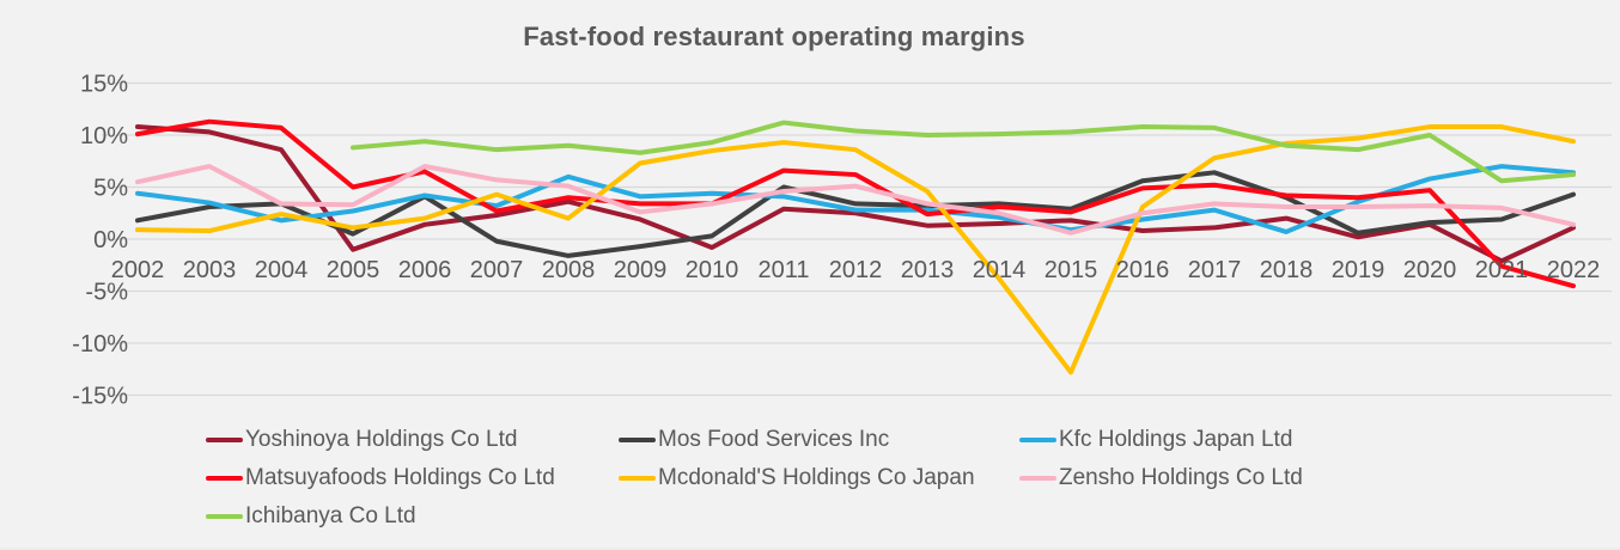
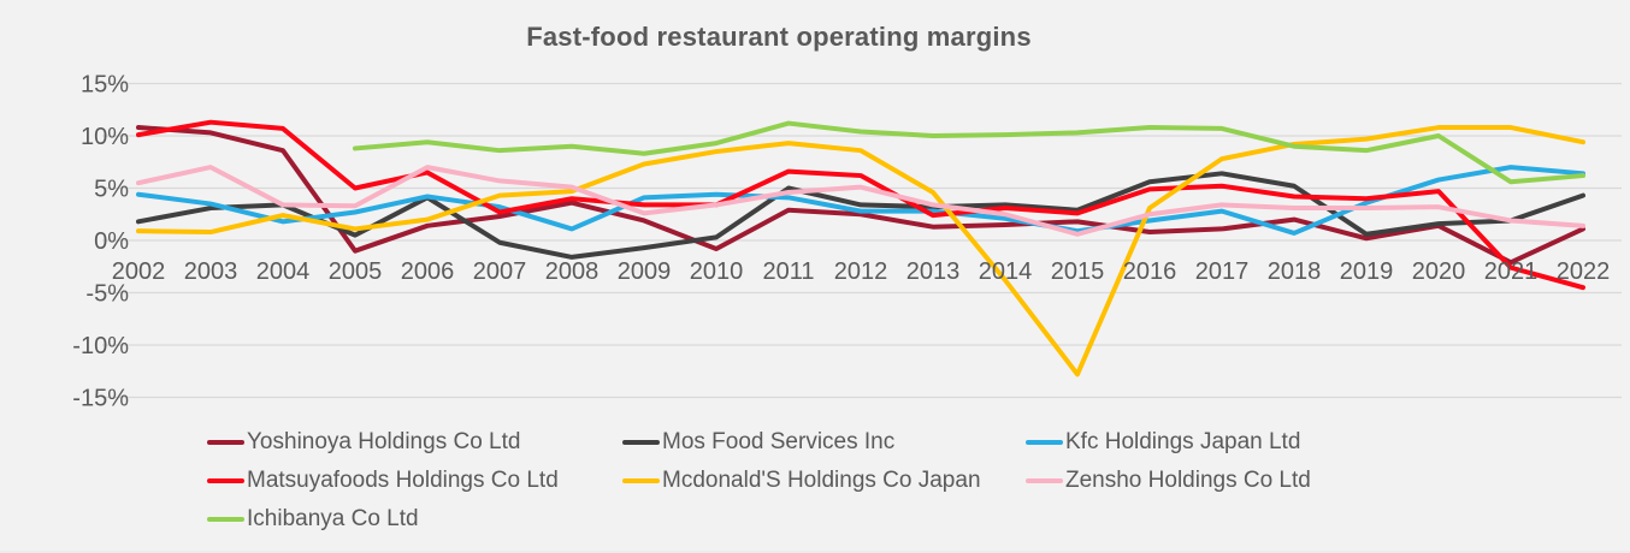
Kfc Holdings Japan Ltd/2008: 6% -> 1%
Mcdonald'S Holdings Co Japan/2008: 2% -> 5%
Mos Food Services Inc/2018: 4% -> 5%
Zensho Holdings Co Ltd/2021: 3% -> 2%
